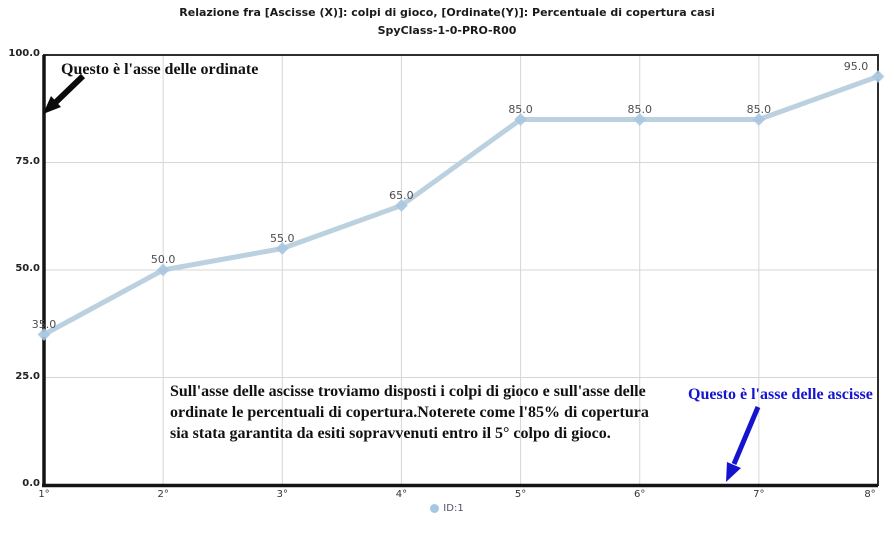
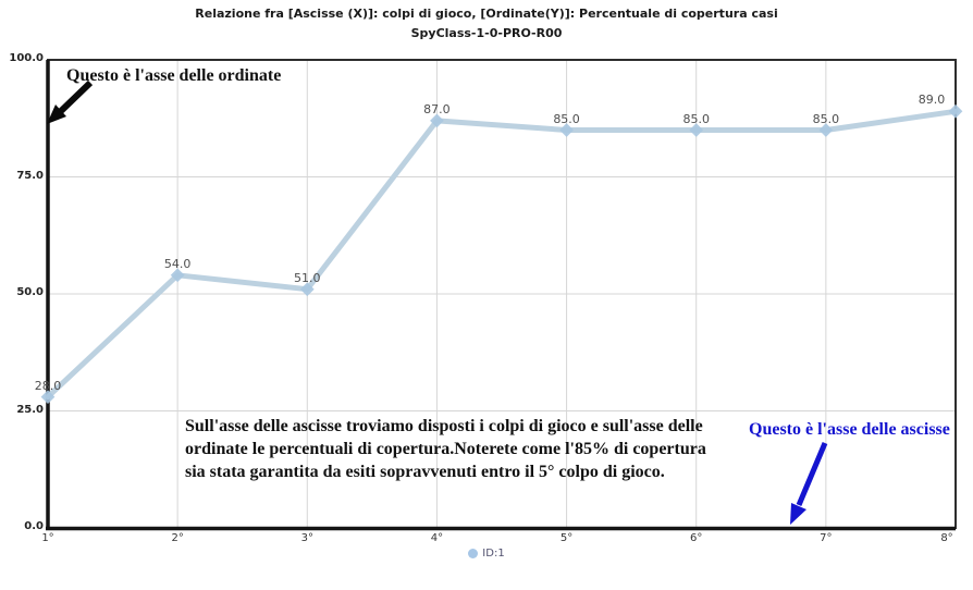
1°: 35.0 -> 28.0
2°: 50.0 -> 54.0
3°: 55.0 -> 51.0
4°: 65.0 -> 87.0
8°: 95.0 -> 89.0
